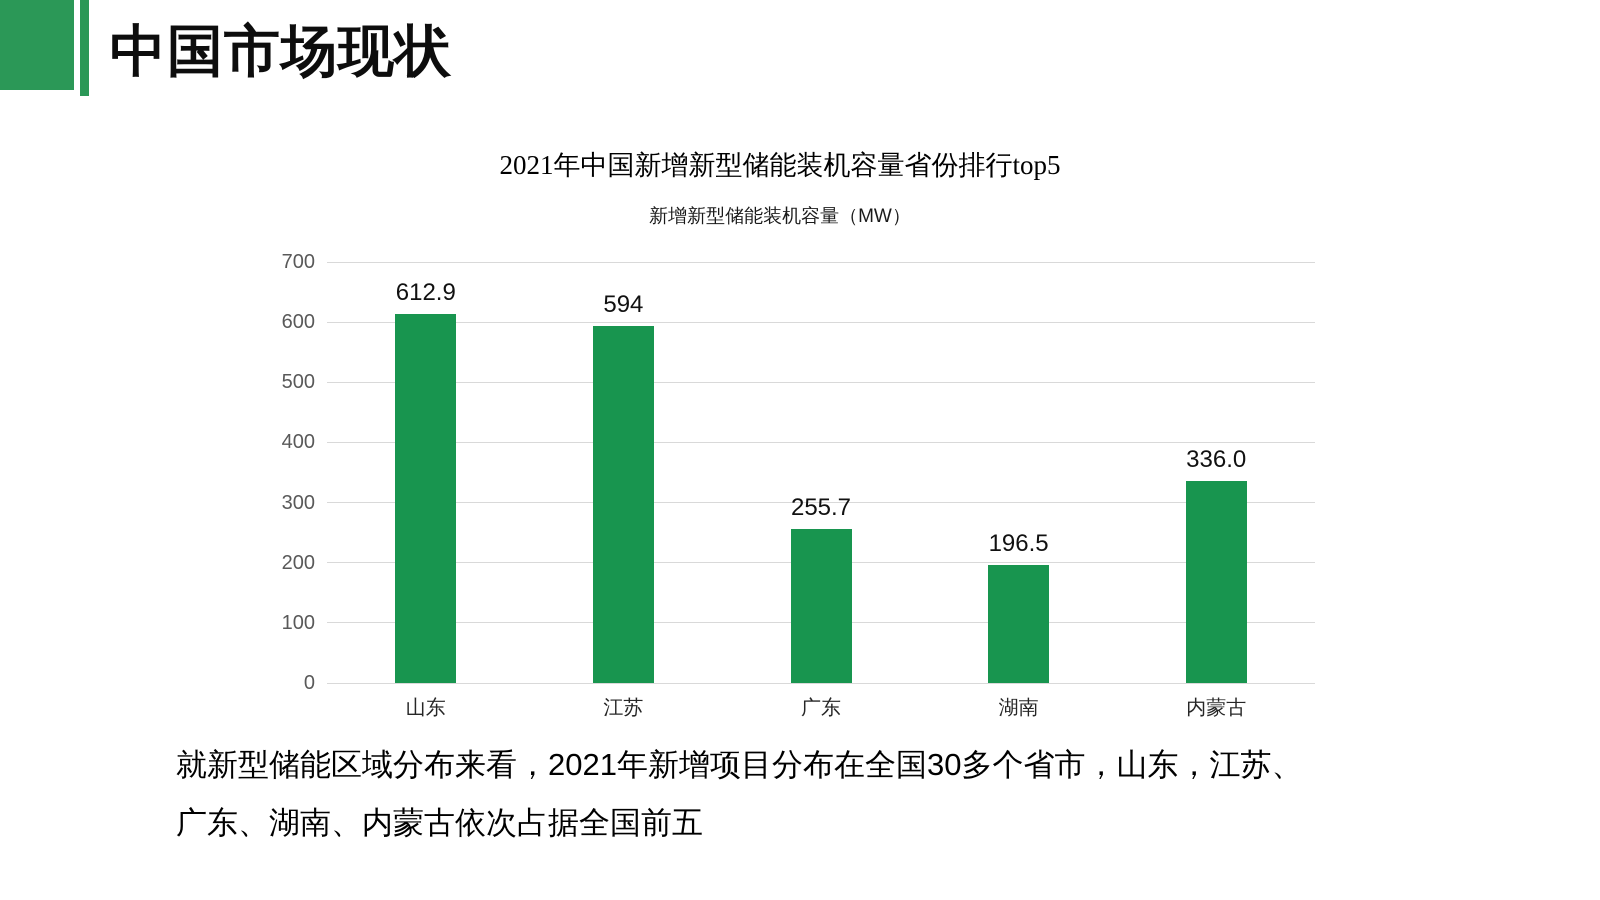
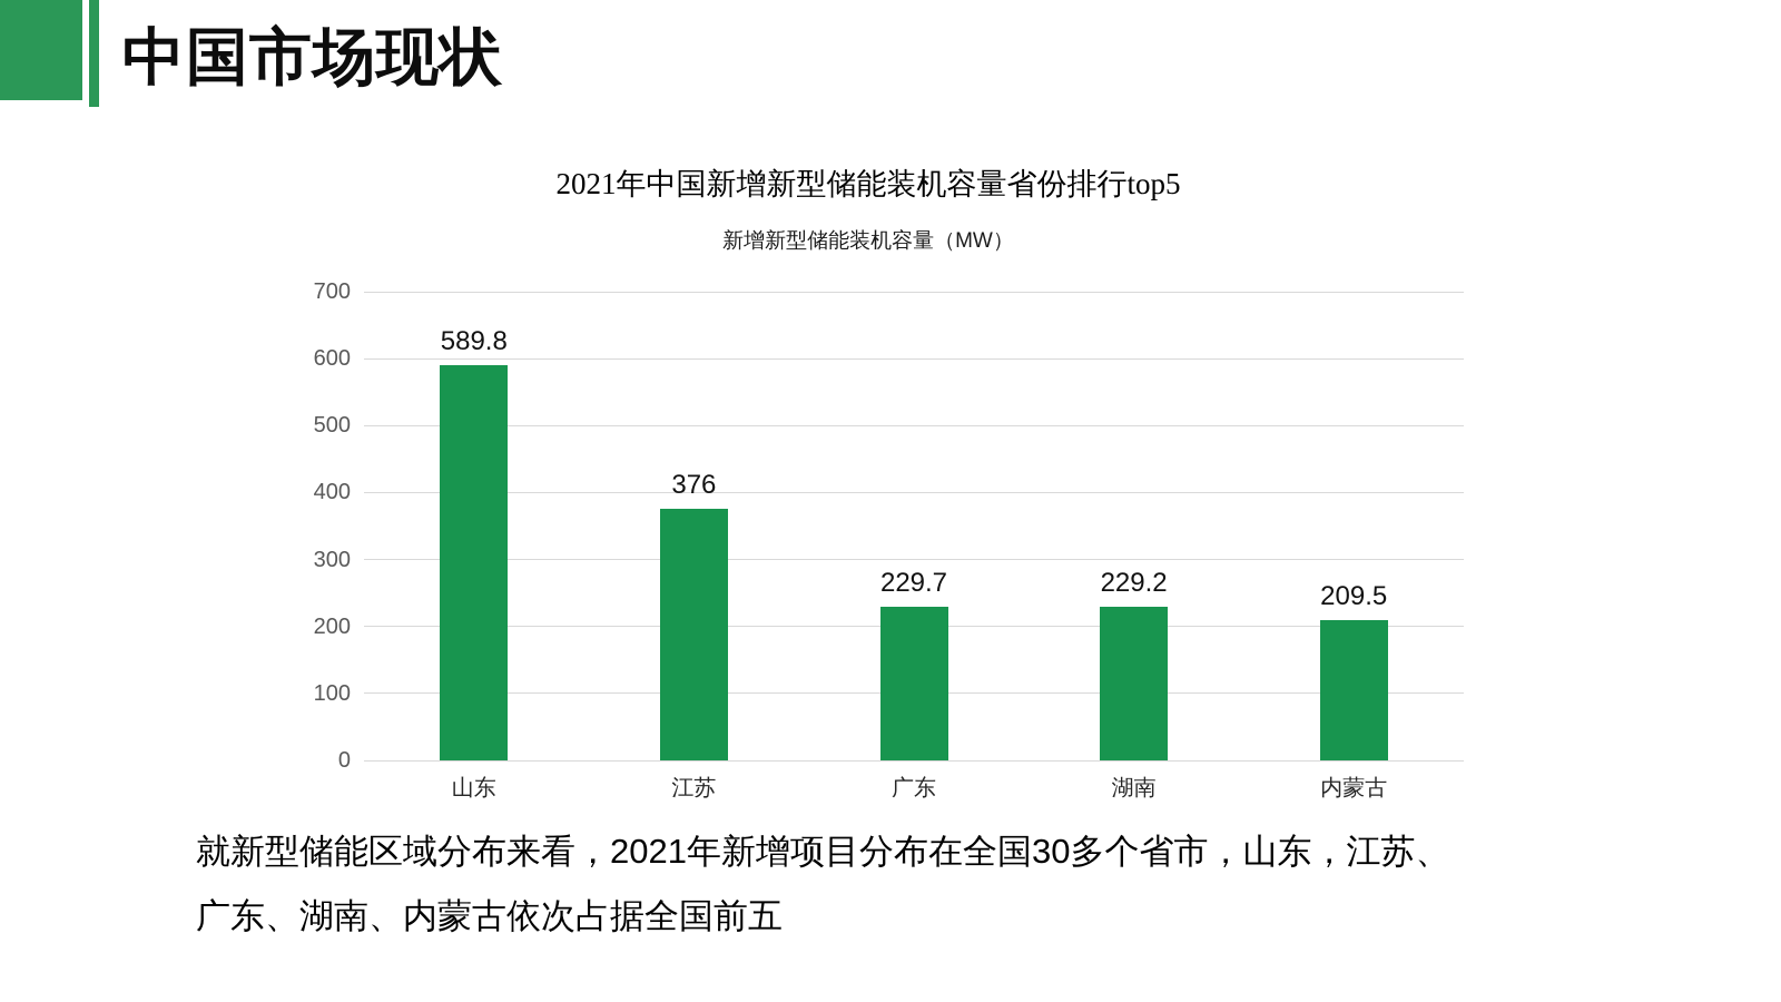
山东: 612.9 -> 589.8
江苏: 594 -> 376
广东: 255.7 -> 229.7
湖南: 196.5 -> 229.2
内蒙古: 336.0 -> 209.5
